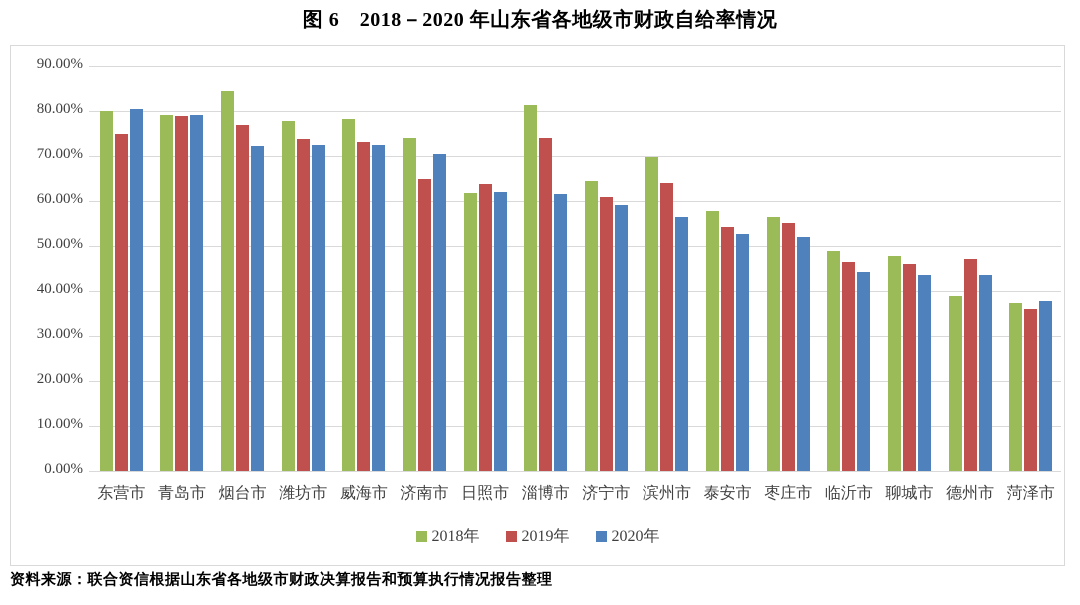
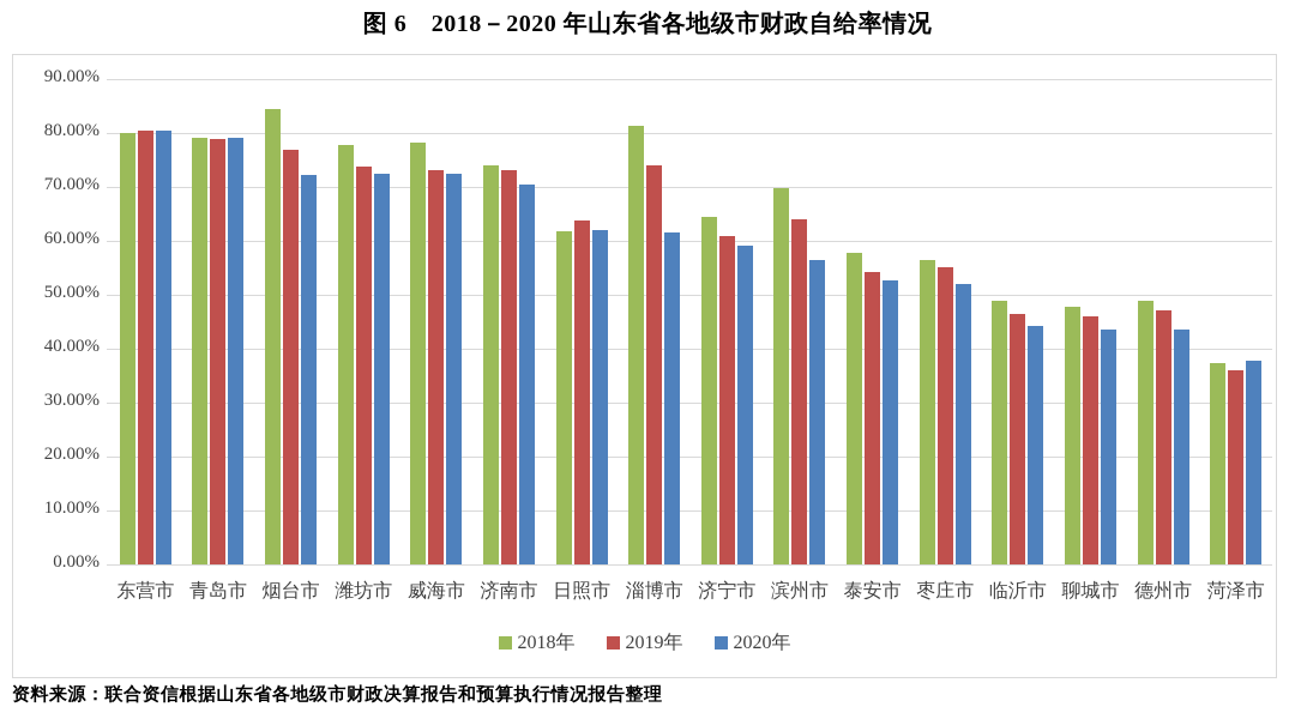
2019年/东营市: 75% -> 80%
2019年/济南市: 65% -> 73%
2018年/德州市: 39% -> 49%
